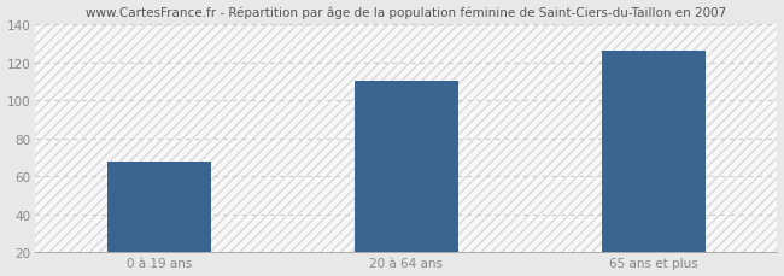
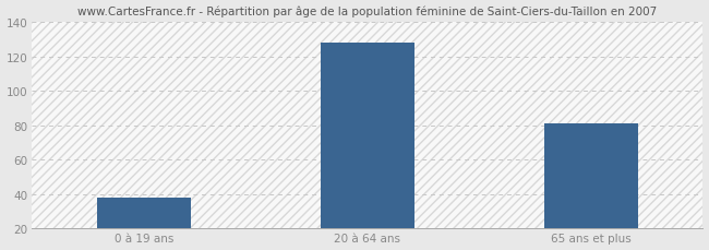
0 à 19 ans: 68 -> 38
20 à 64 ans: 110 -> 128
65 ans et plus: 126 -> 81
